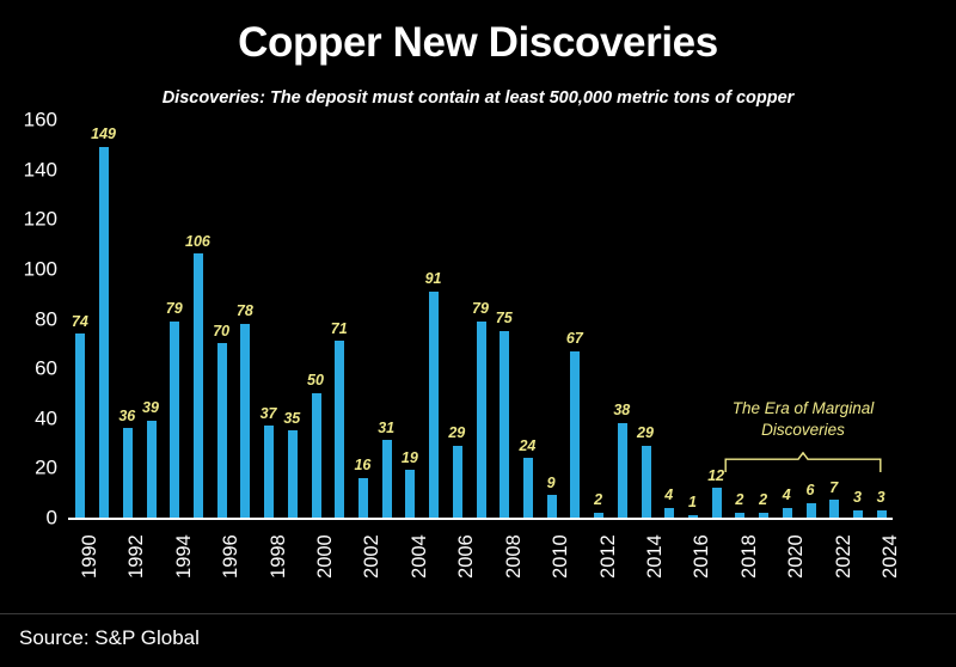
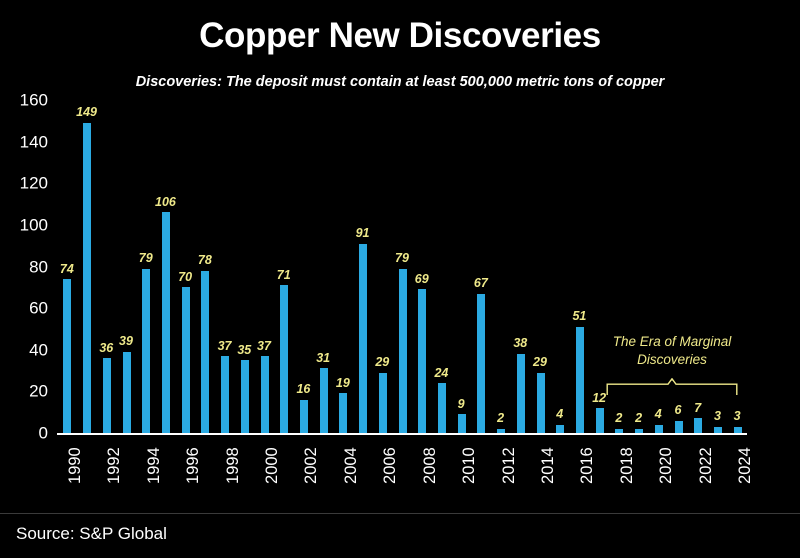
2000: 50 -> 37
2008: 75 -> 69
2016: 1 -> 51
